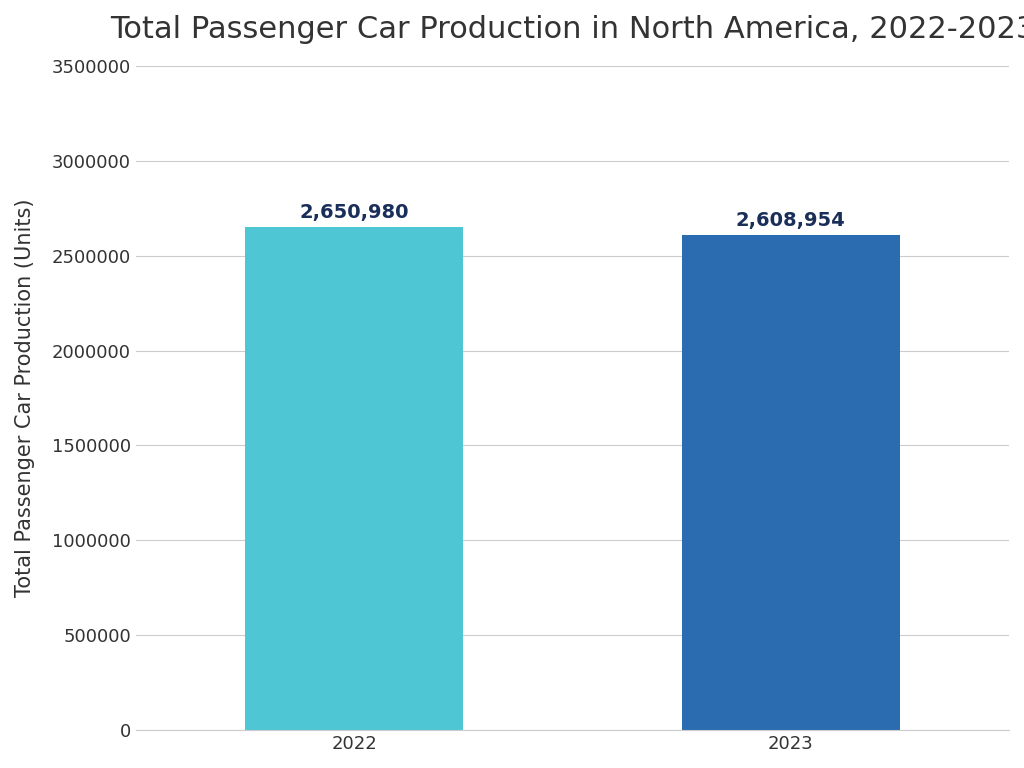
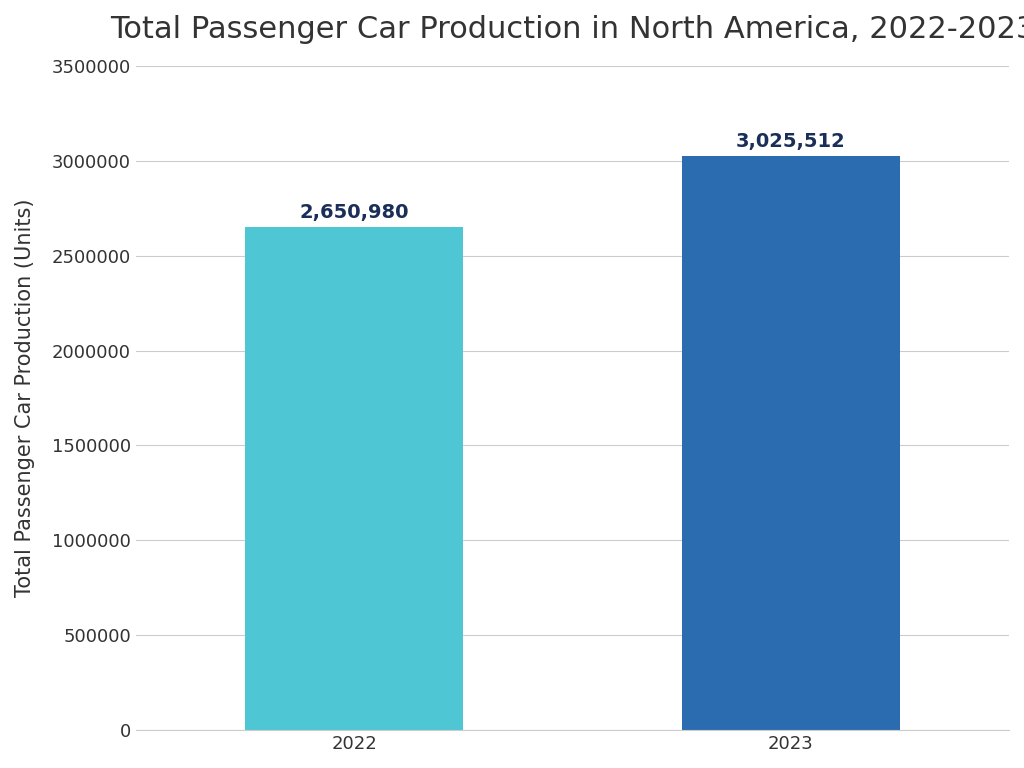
2023: 2,608,954 -> 3,025,512
